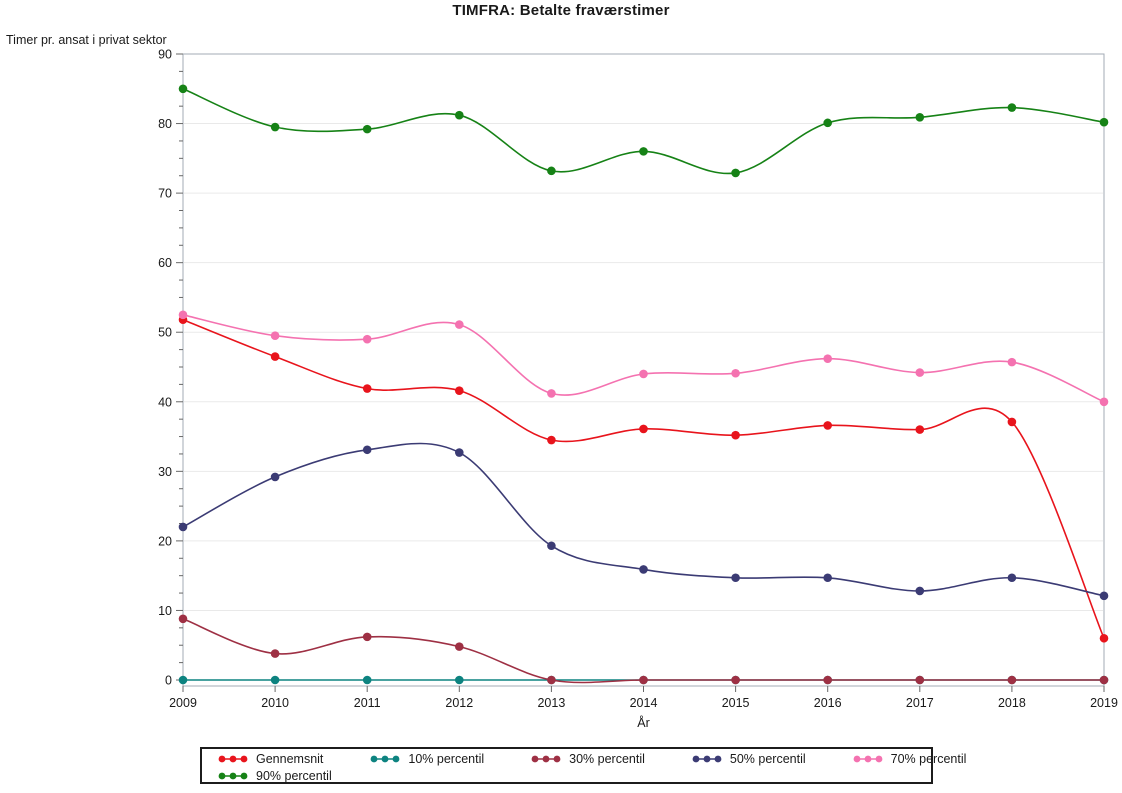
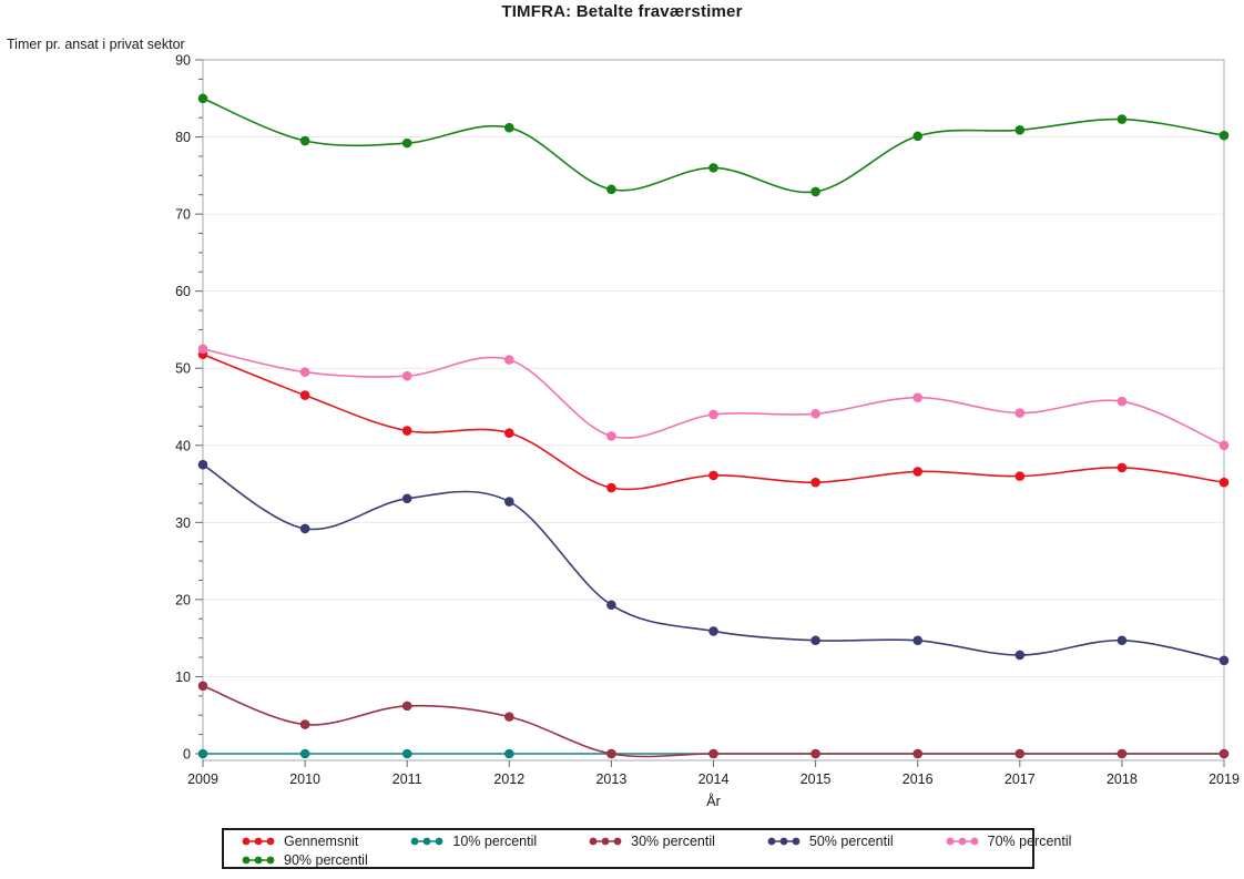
50% percentil/2009: 22 -> 38
Gennemsnit/2019: 6 -> 35
